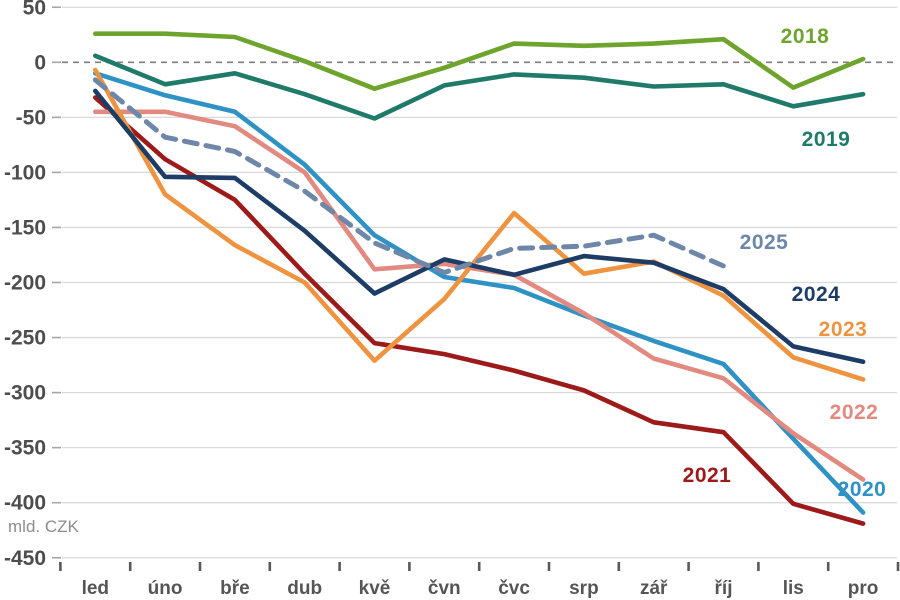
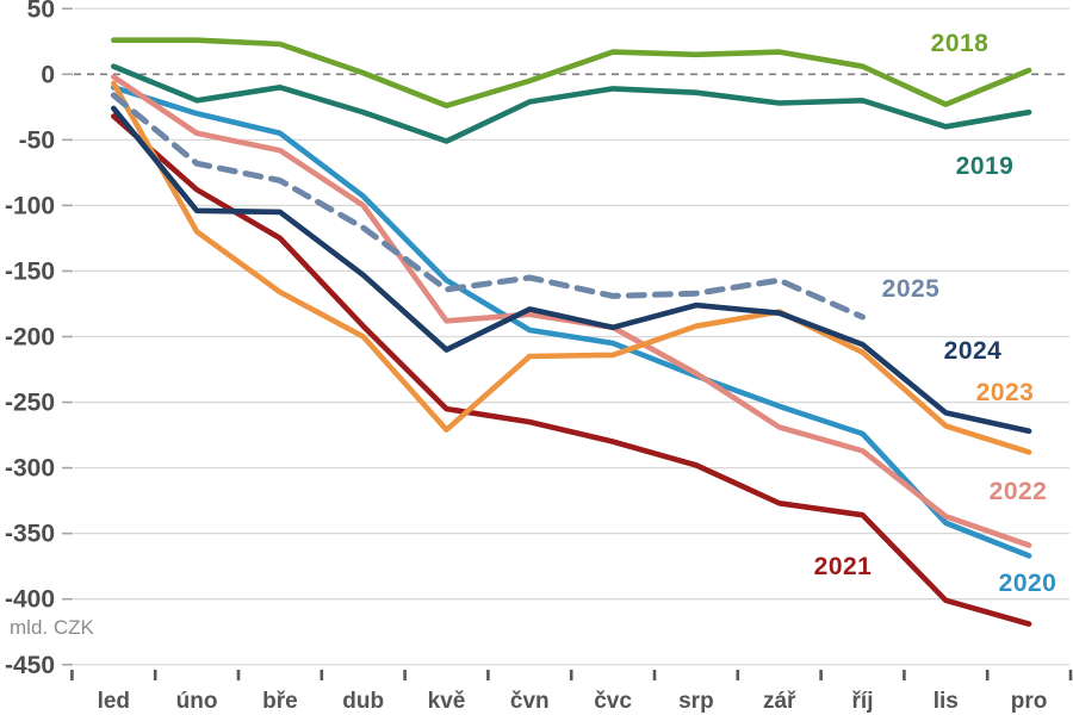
2022/led: -45 -> -2
2025/čvn: -191 -> -155
2023/čvc: -137 -> -214
2018/říj: 21 -> 6
2020/pro: -409 -> -367
2022/pro: -379 -> -359
